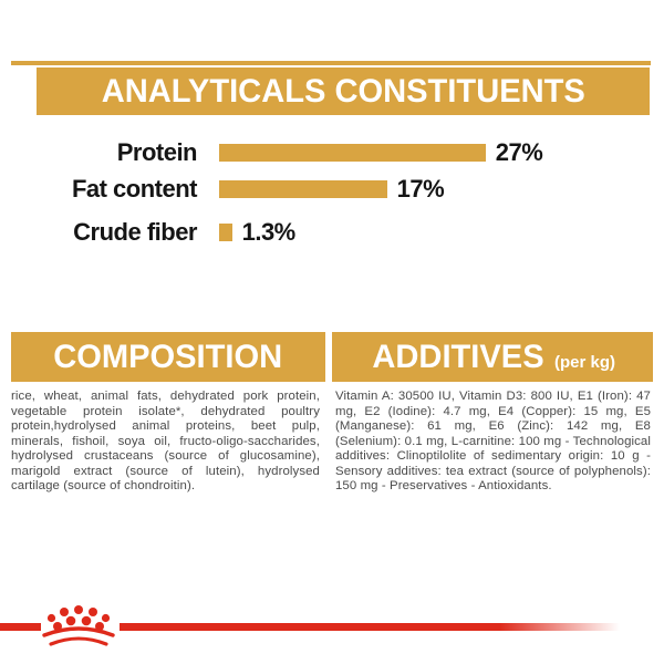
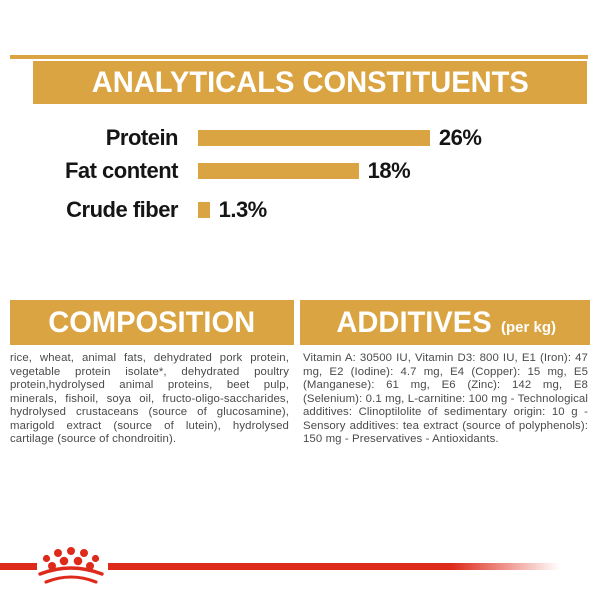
Protein: 27% -> 26%
Fat content: 17% -> 18%
